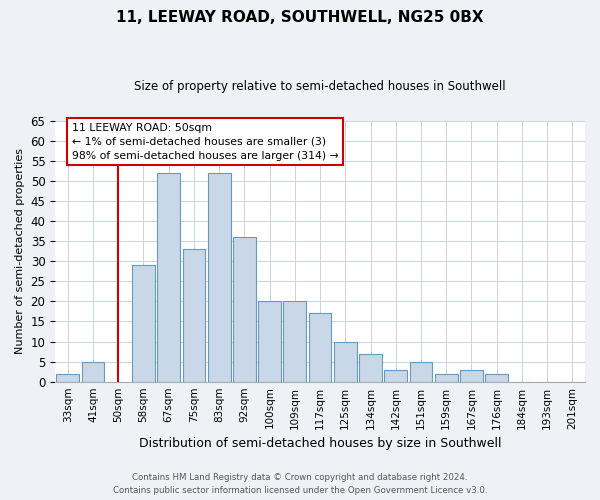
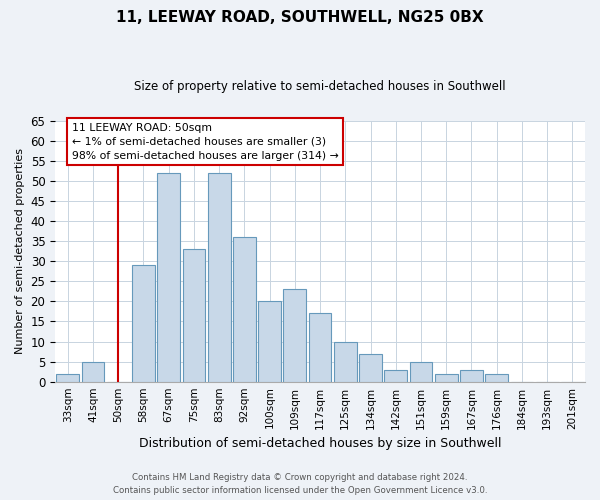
109sqm: 20 -> 23
